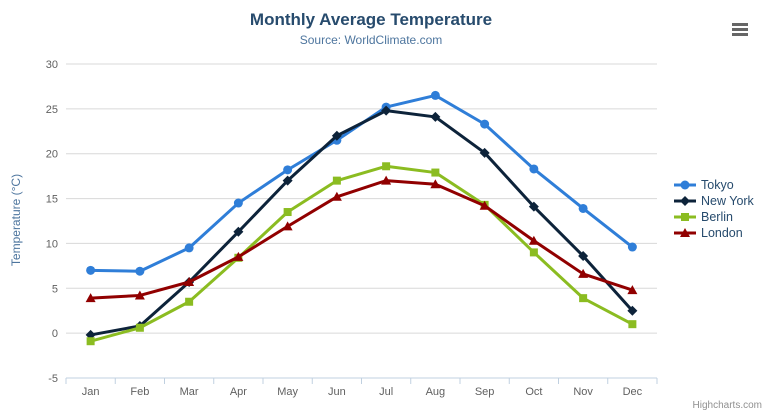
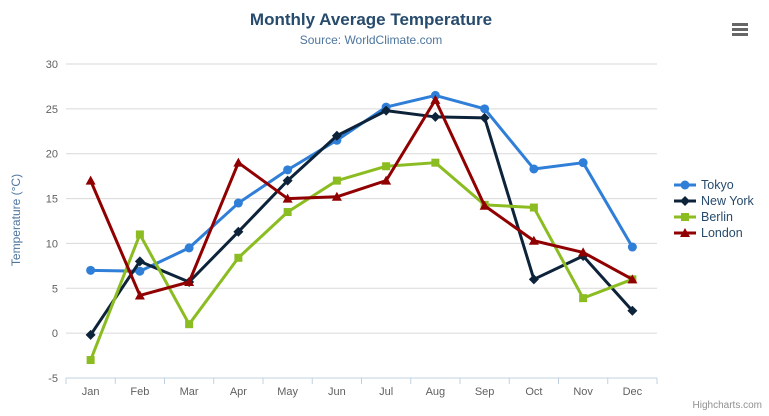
Berlin/Jan: -1 -> -3
London/Jan: 4 -> 17
New York/Feb: 1 -> 8
Berlin/Feb: 1 -> 11
Berlin/Mar: 4 -> 1
London/Apr: 8 -> 19
London/May: 12 -> 15
Berlin/Aug: 18 -> 19
London/Aug: 17 -> 26
Tokyo/Sep: 23 -> 25
New York/Sep: 20 -> 24
New York/Oct: 14 -> 6
Berlin/Oct: 9 -> 14
Tokyo/Nov: 14 -> 19
London/Nov: 7 -> 9
Berlin/Dec: 1 -> 6
London/Dec: 5 -> 6
